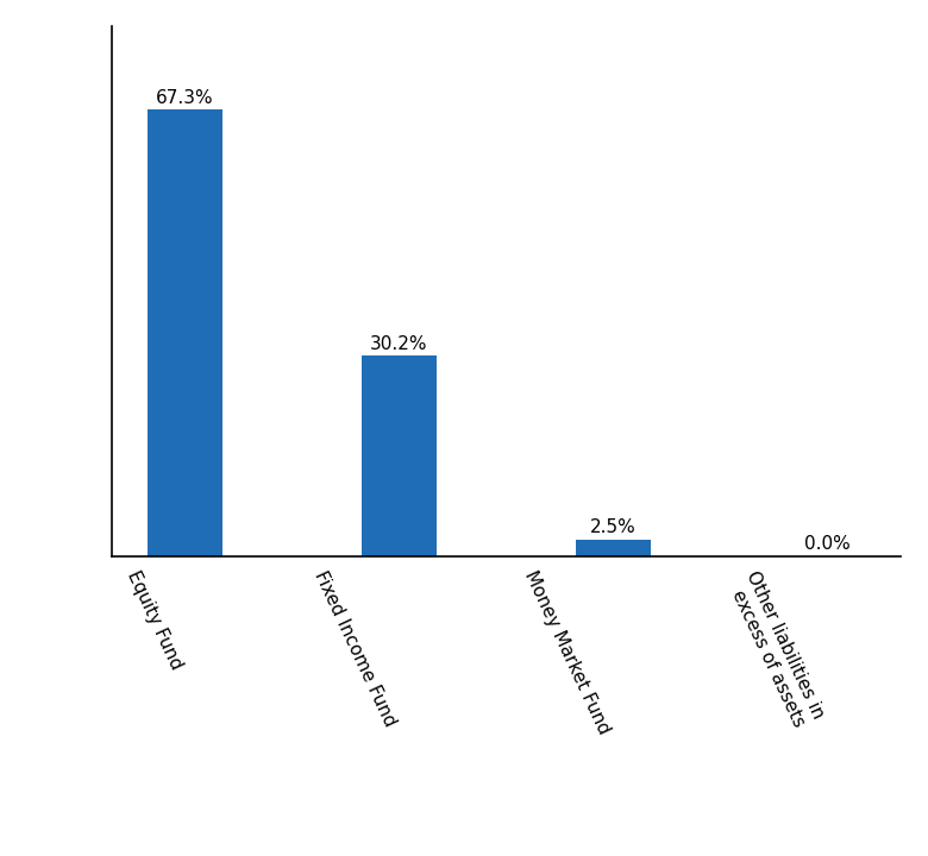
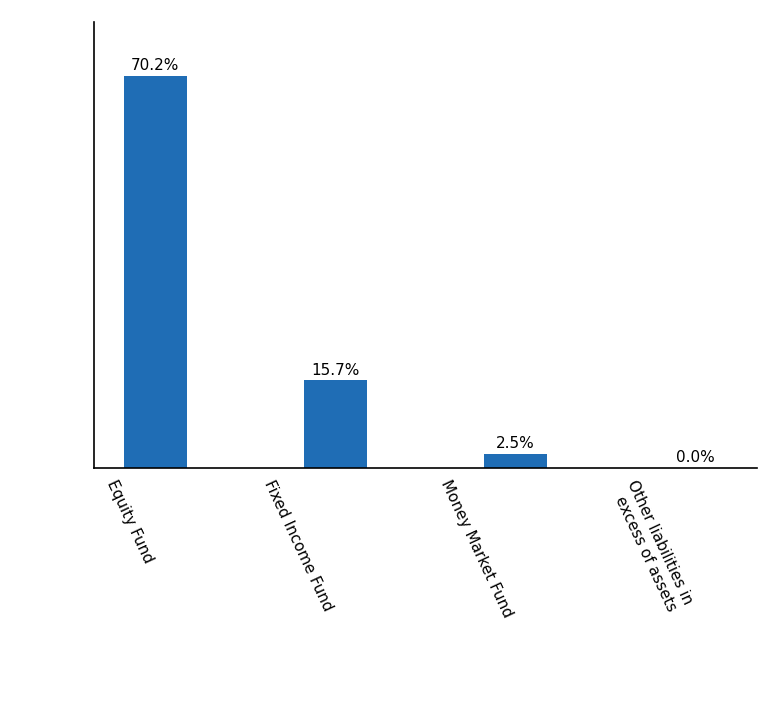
Equity Fund: 67.3% -> 70.2%
Fixed Income Fund: 30.2% -> 15.7%
